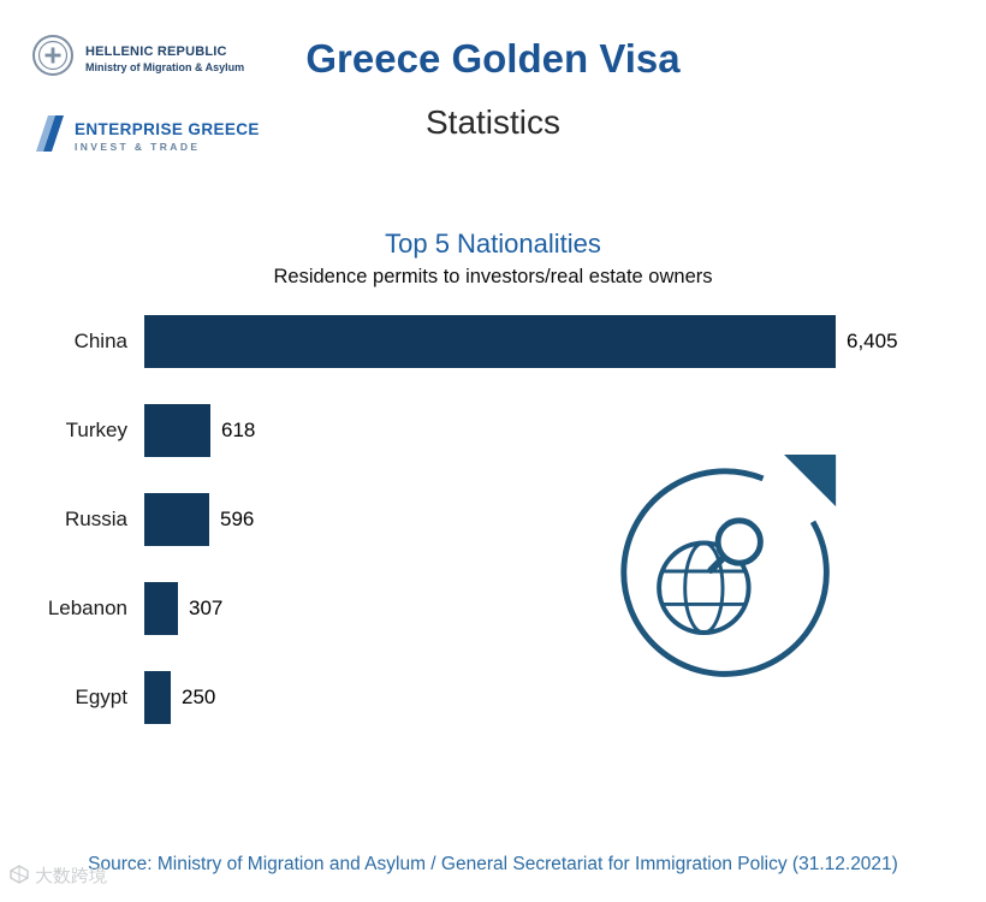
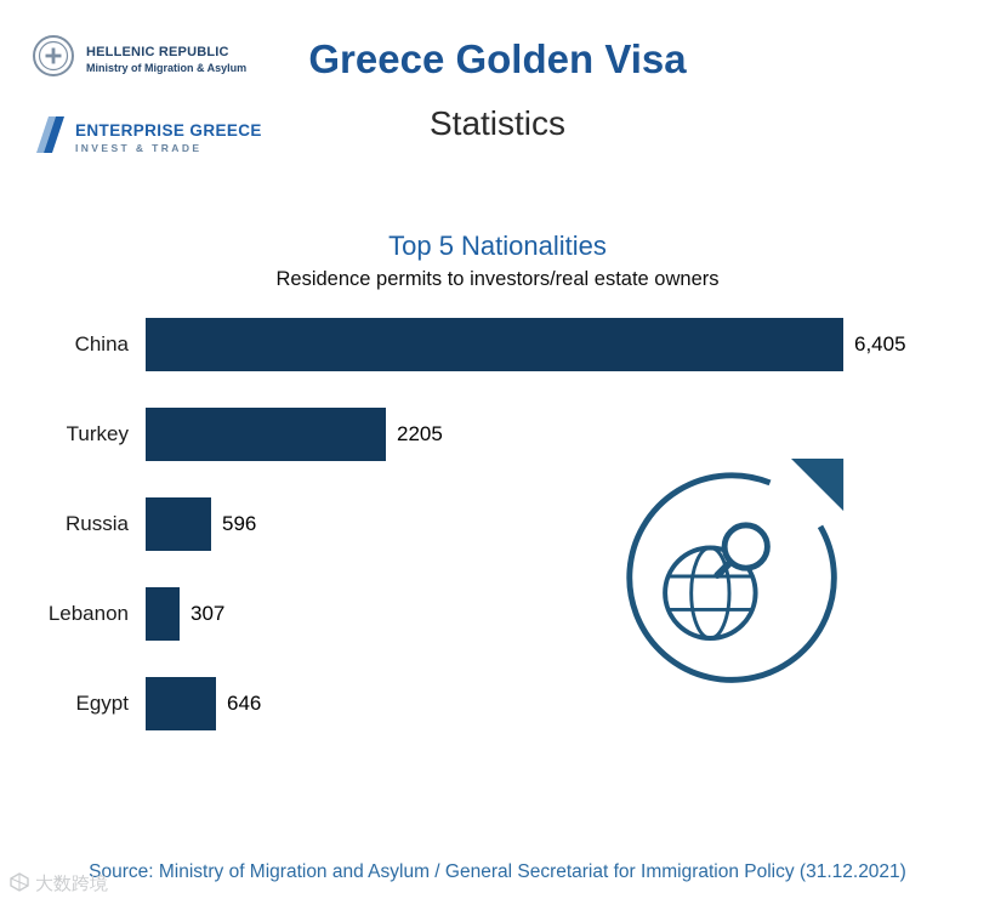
Turkey: 618 -> 2205
Egypt: 250 -> 646
